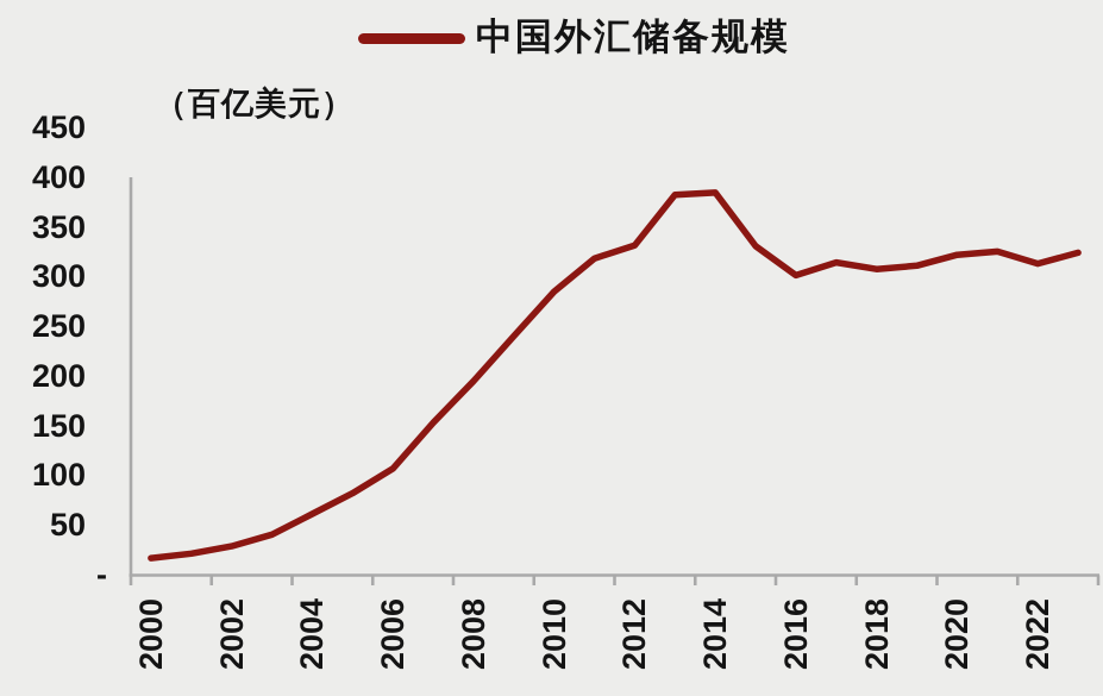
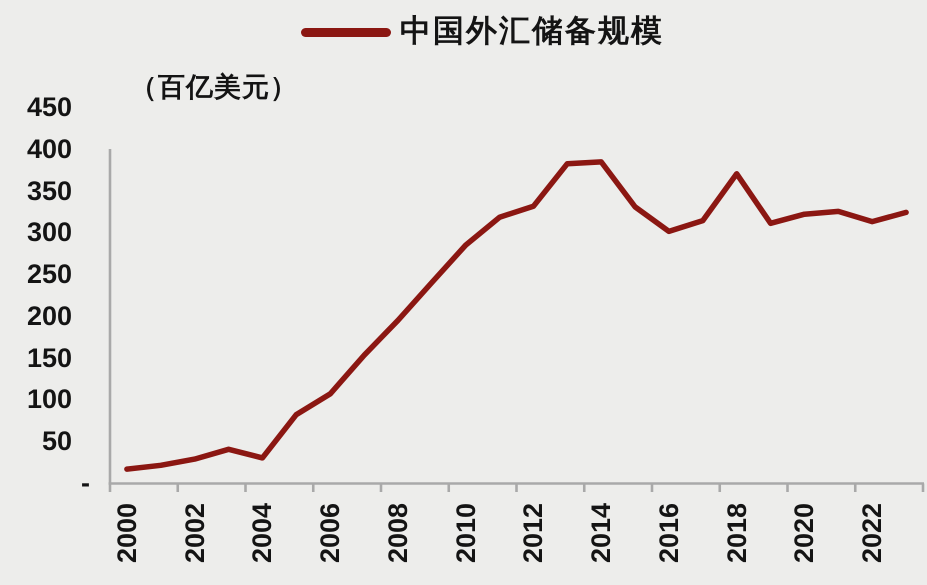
2004: 60 -> 30
2018: 310 -> 370
